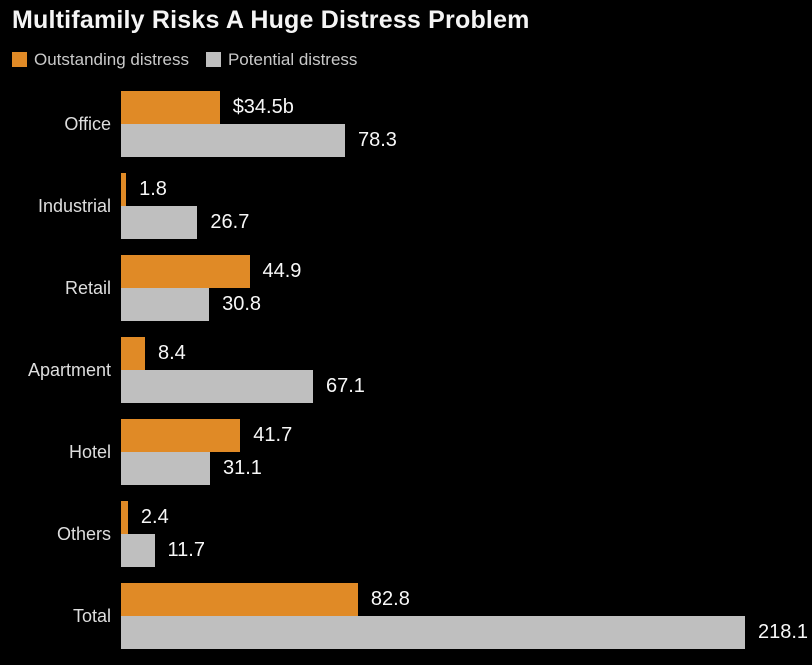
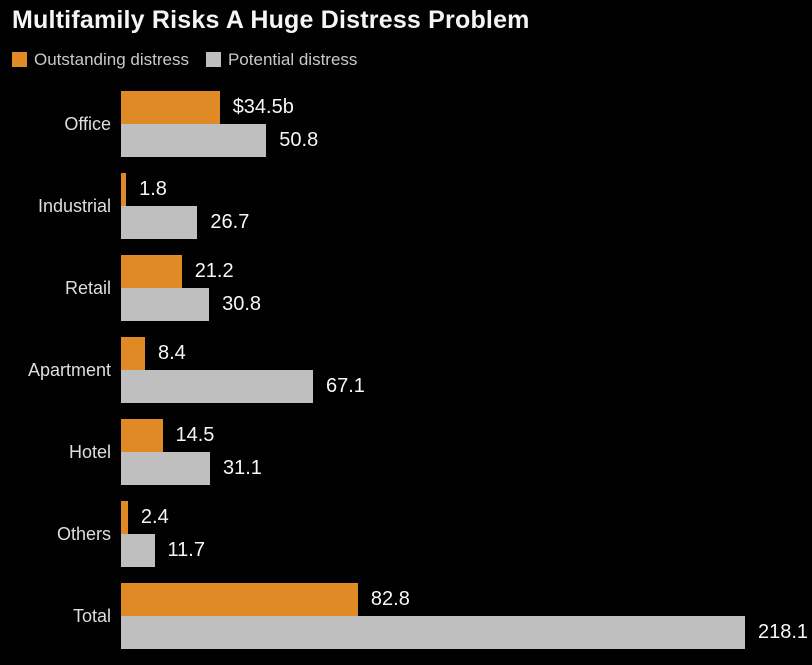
Potential distress/Office: 78.3 -> 50.8
Outstanding distress/Retail: 44.9 -> 21.2
Outstanding distress/Hotel: 41.7 -> 14.5
